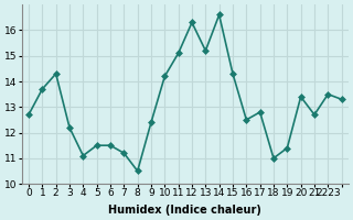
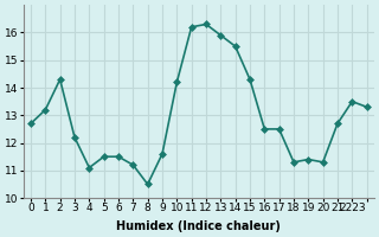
1: 13.7 -> 13.2
9: 12.4 -> 11.6
11: 15.1 -> 16.2
13: 15.2 -> 15.9
14: 16.6 -> 15.5
17: 12.8 -> 12.5
18: 11.0 -> 11.3
20: 13.4 -> 11.3
